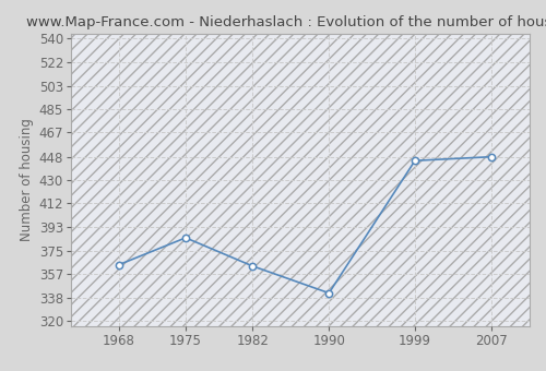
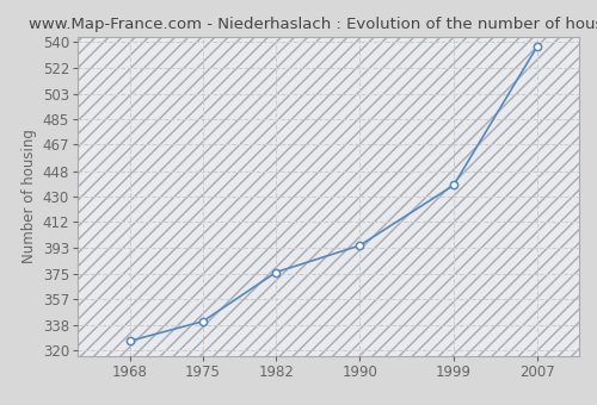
1968: 364 -> 327
1975: 385 -> 341
1982: 363 -> 376
1990: 342 -> 395
1999: 445 -> 438
2007: 448 -> 537
